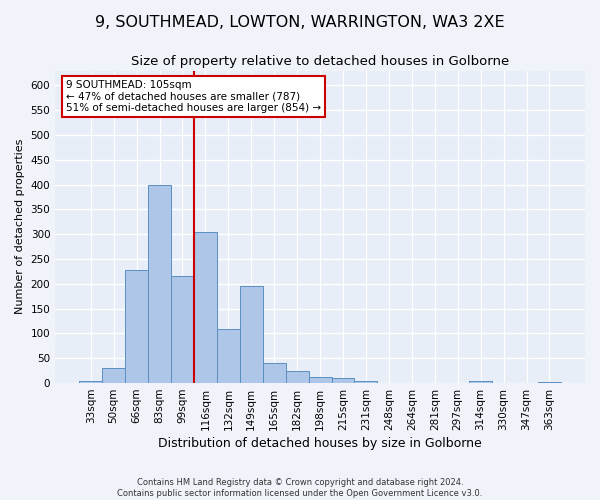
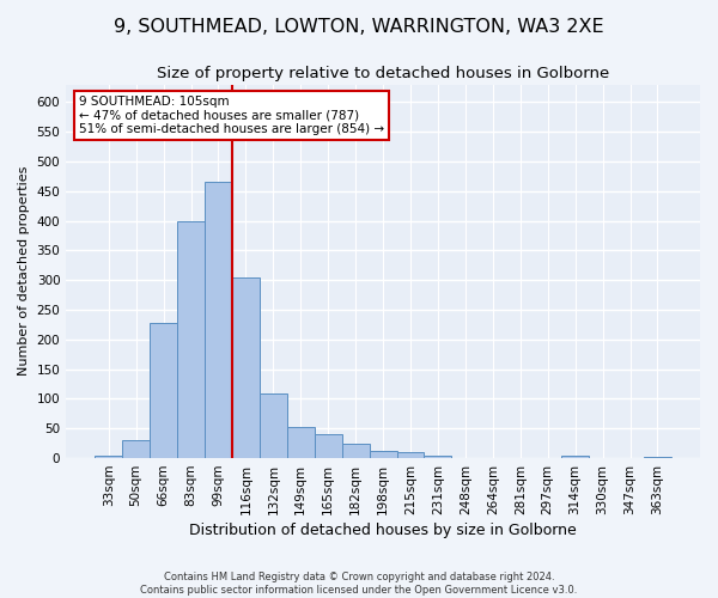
99sqm: 215 -> 465
149sqm: 195 -> 53
